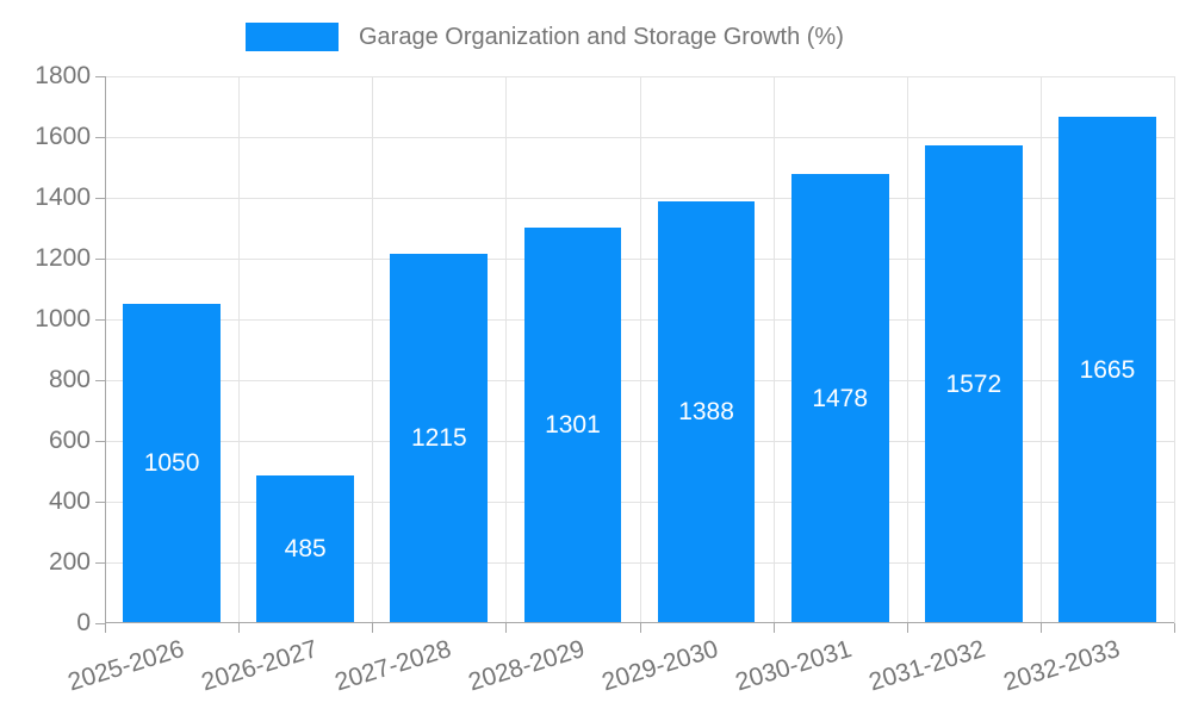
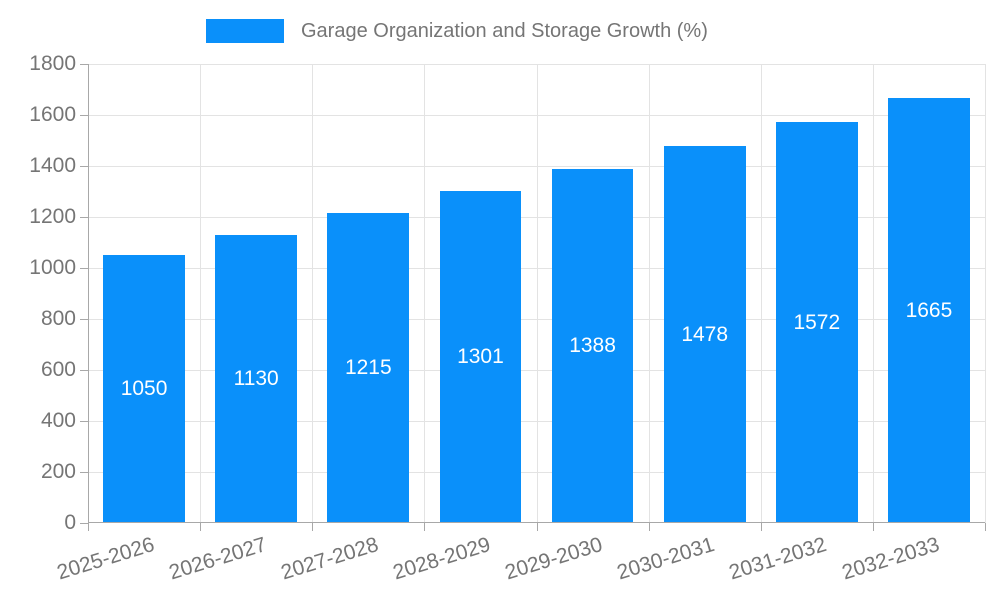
2026-2027: 485 -> 1130
